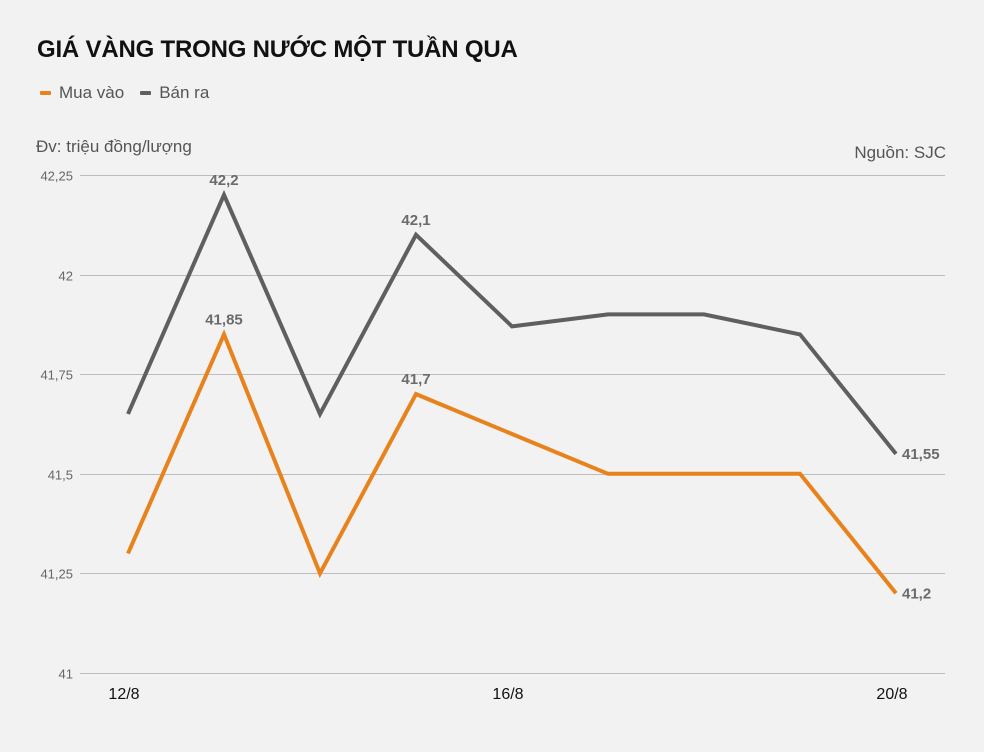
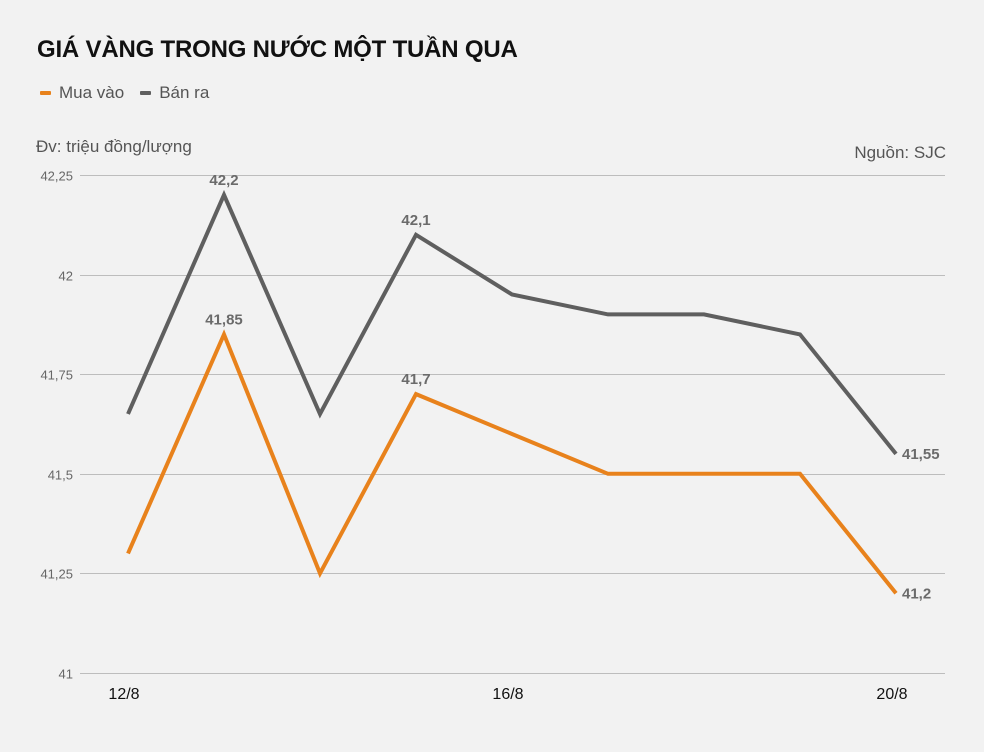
Bán ra/16/8: 41,87 -> 41,95
